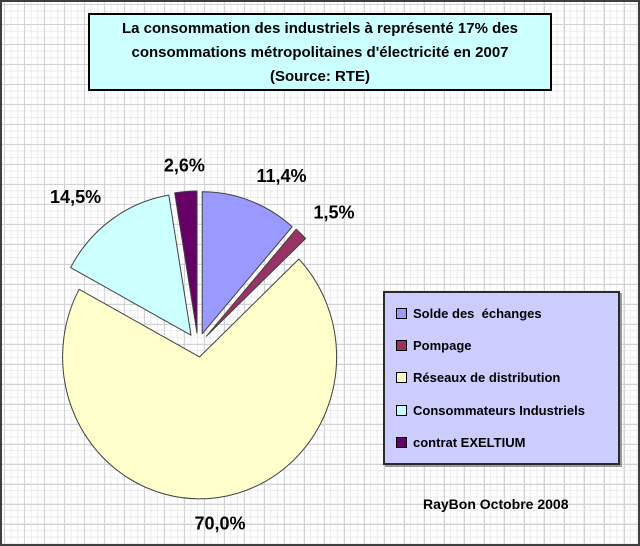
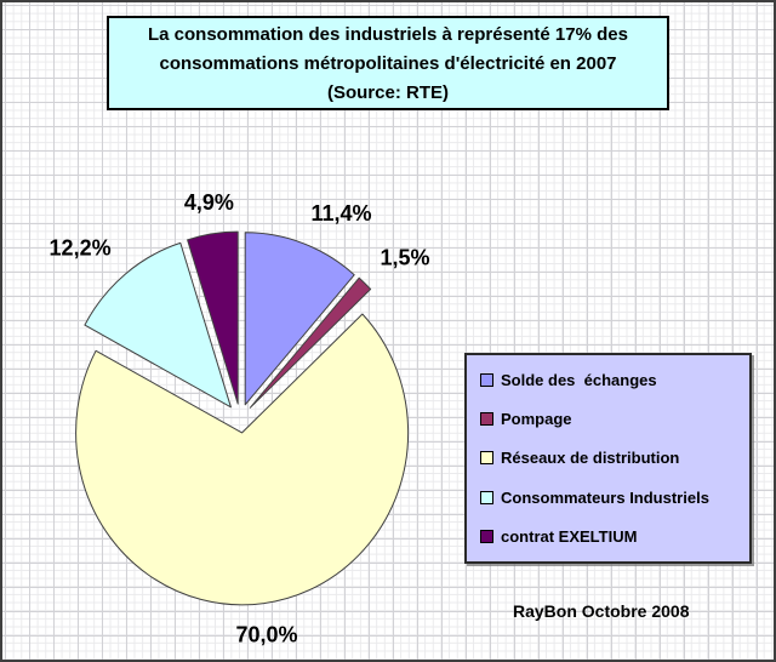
Consommateurs Industriels: 14,5% -> 12,2%
contrat EXELTIUM: 2,6% -> 4,9%
